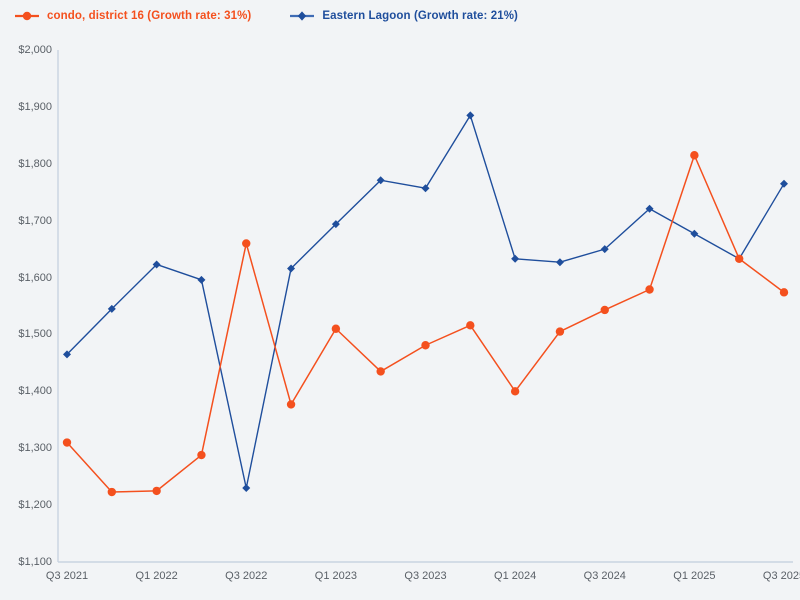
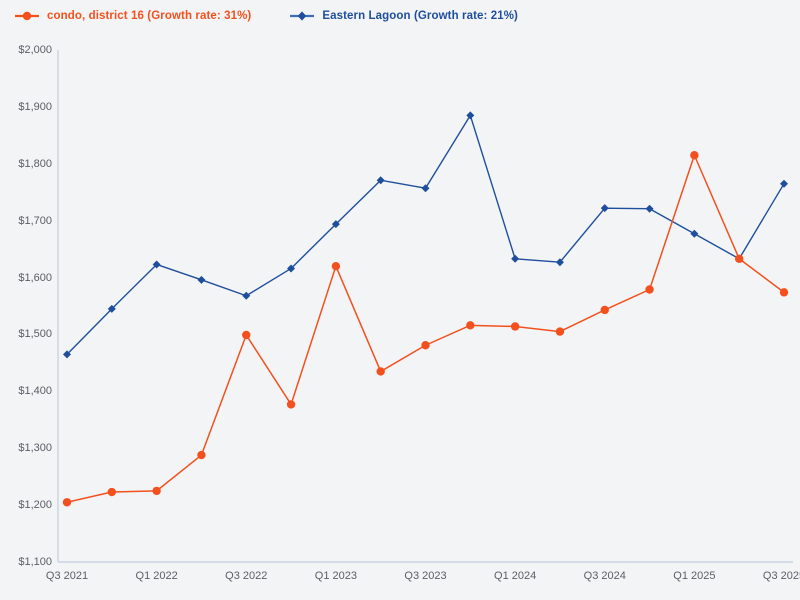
condo, district 16 (Growth rate: 31%)/Q3 2021: $1310 -> $1200
condo, district 16 (Growth rate: 31%)/Q3 2022: $1660 -> $1500
Eastern Lagoon (Growth rate: 21%)/Q3 2022: $1230 -> $1570
condo, district 16 (Growth rate: 31%)/Q1 2023: $1510 -> $1620
condo, district 16 (Growth rate: 31%)/Q1 2024: $1400 -> $1510
Eastern Lagoon (Growth rate: 21%)/Q3 2024: $1650 -> $1720
